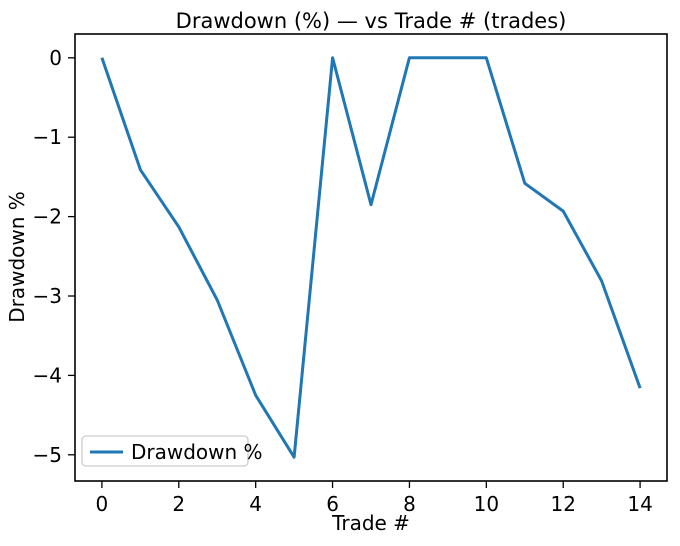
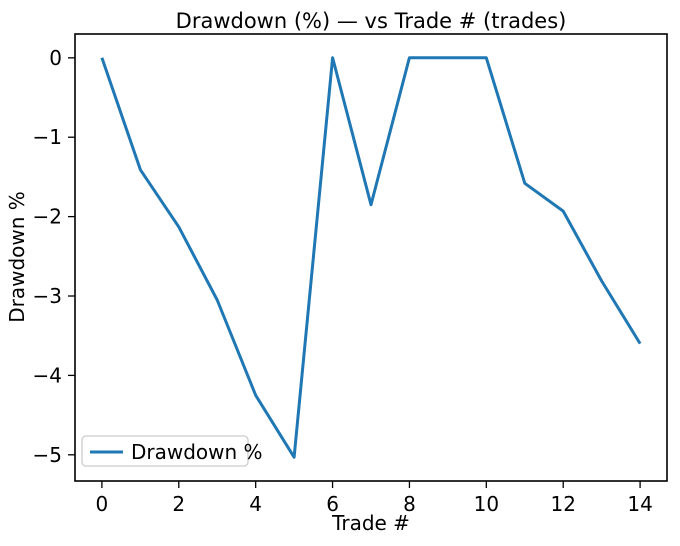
14: -4.2 -> -3.6
